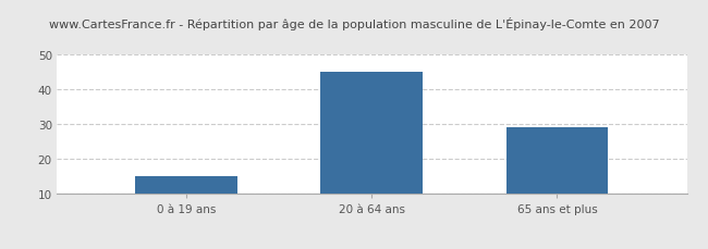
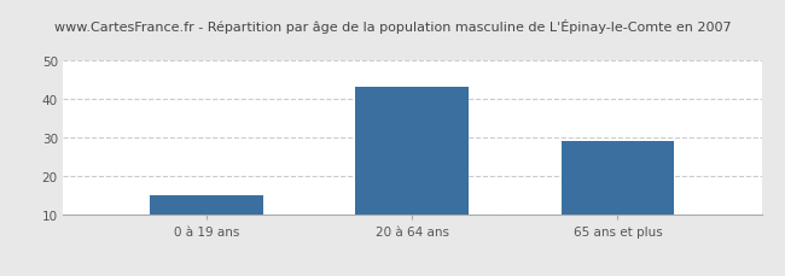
20 à 64 ans: 45 -> 43
